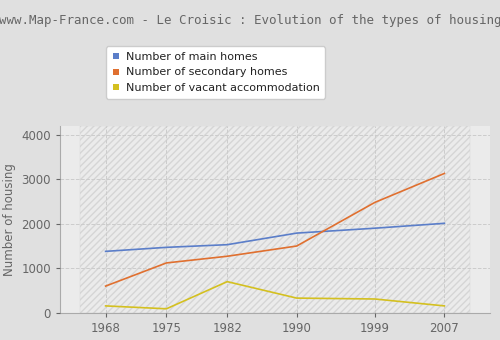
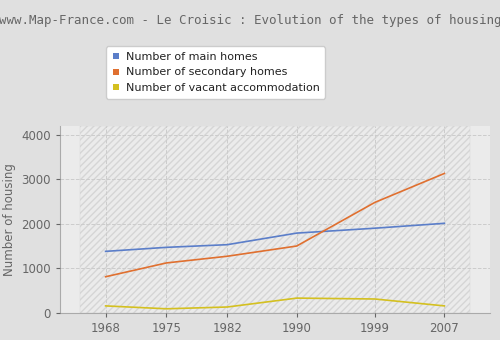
Number of secondary homes/1968: 600 -> 810
Number of vacant accommodation/1982: 700 -> 130
